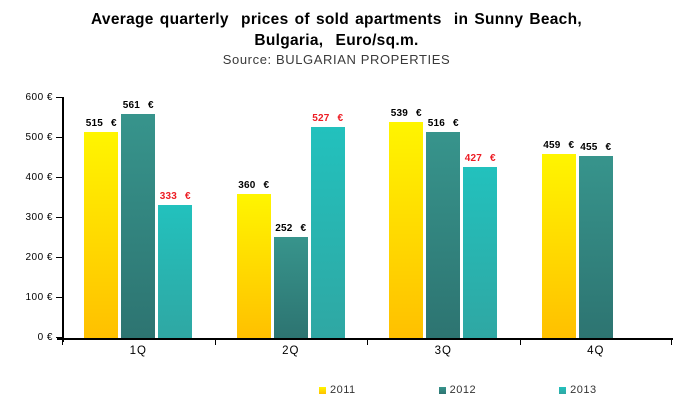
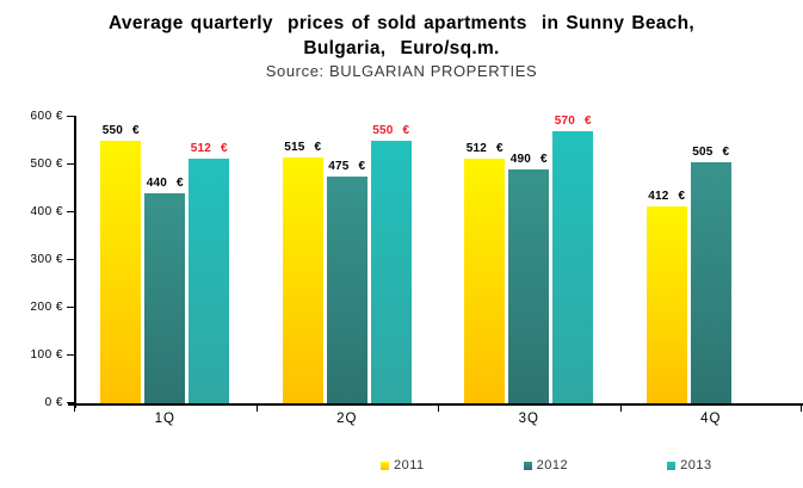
2011/1Q: 515 -> 550
2012/1Q: 561 -> 440
2013/1Q: 333 -> 512
2011/2Q: 360 -> 515
2012/2Q: 252 -> 475
2013/2Q: 527 -> 550
2011/3Q: 539 -> 512
2012/3Q: 516 -> 490
2013/3Q: 427 -> 570
2011/4Q: 459 -> 412
2012/4Q: 455 -> 505
